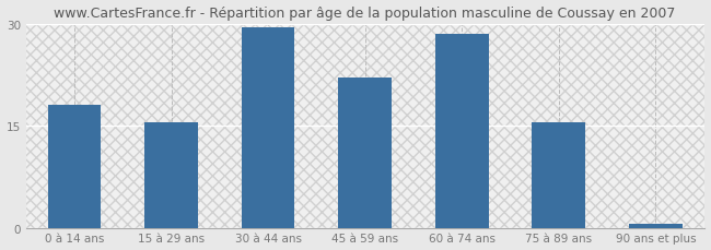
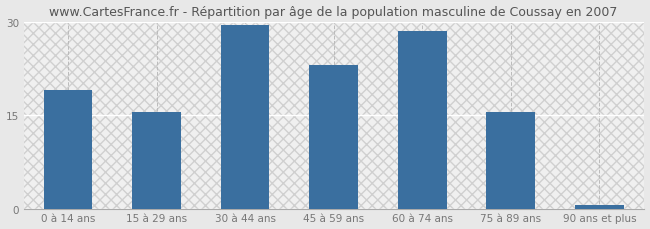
0 à 14 ans: 18.0 -> 19.0
45 à 59 ans: 22.0 -> 23.0
